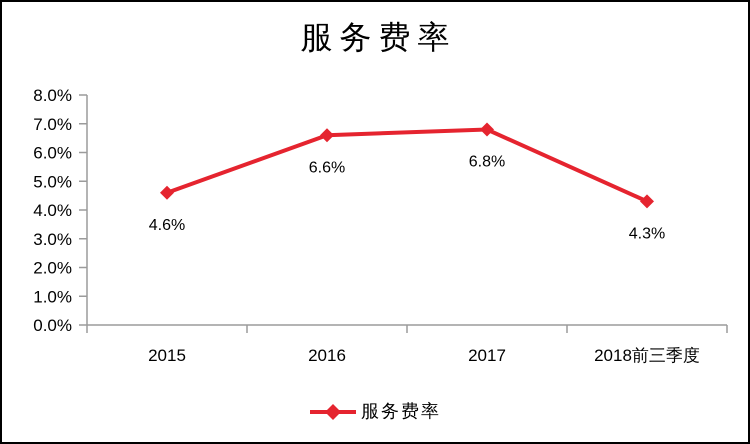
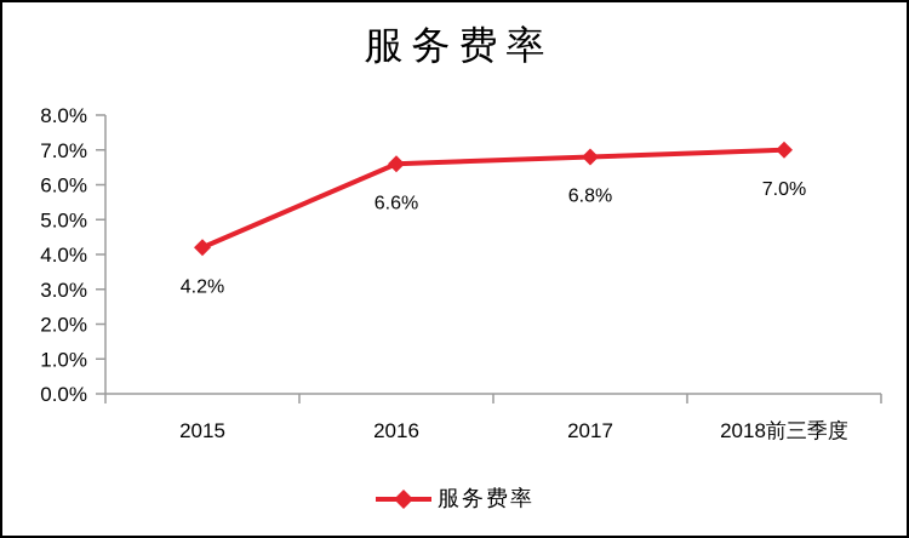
2015: 4.6% -> 4.2%
2018前三季度: 4.3% -> 7.0%
